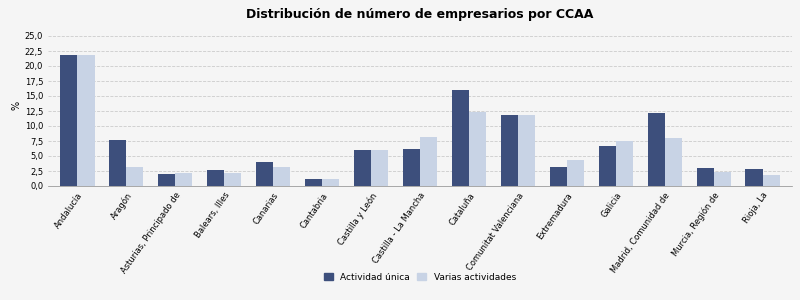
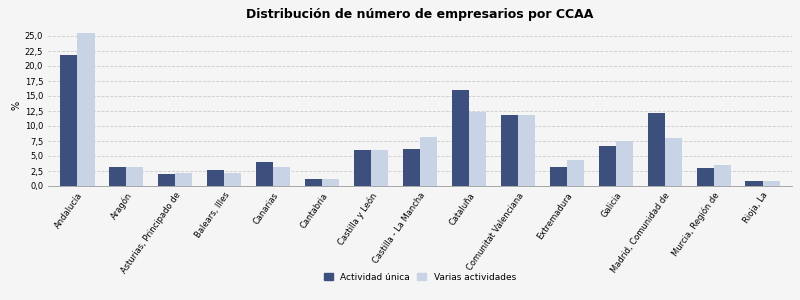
Varias actividades/Andalucía: 21,8 -> 25,5
Actividad única/Aragón: 7,6 -> 3,1
Varias actividades/Murcia, Región de: 2,4 -> 3,5
Actividad única/Rioja, La: 2,8 -> 0,9
Varias actividades/Rioja, La: 1,8 -> 0,9
